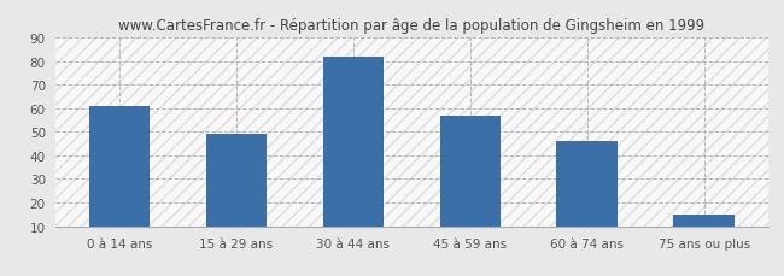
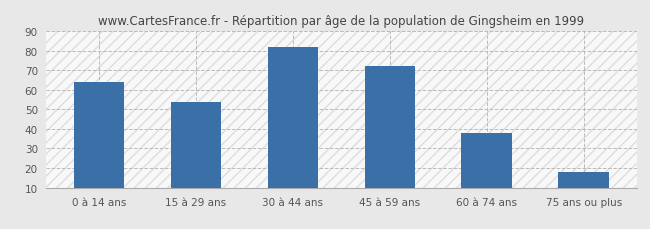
0 à 14 ans: 61 -> 64
15 à 29 ans: 49 -> 54
45 à 59 ans: 57 -> 72
60 à 74 ans: 46 -> 38
75 ans ou plus: 15 -> 18
